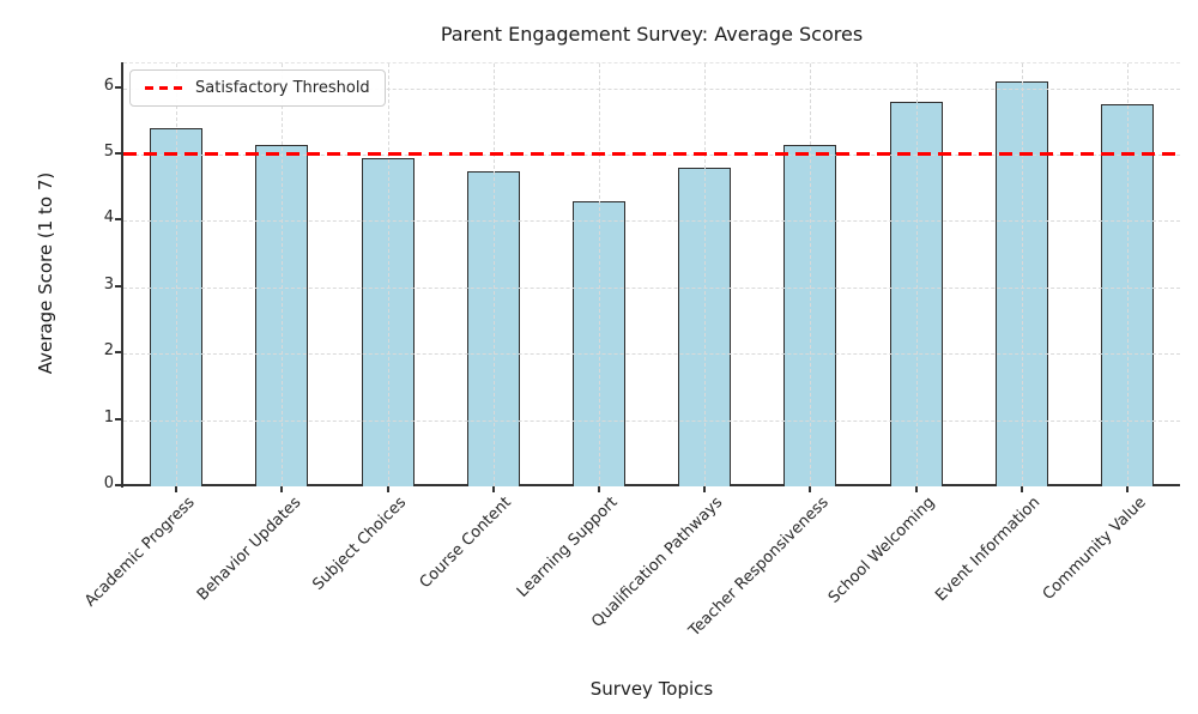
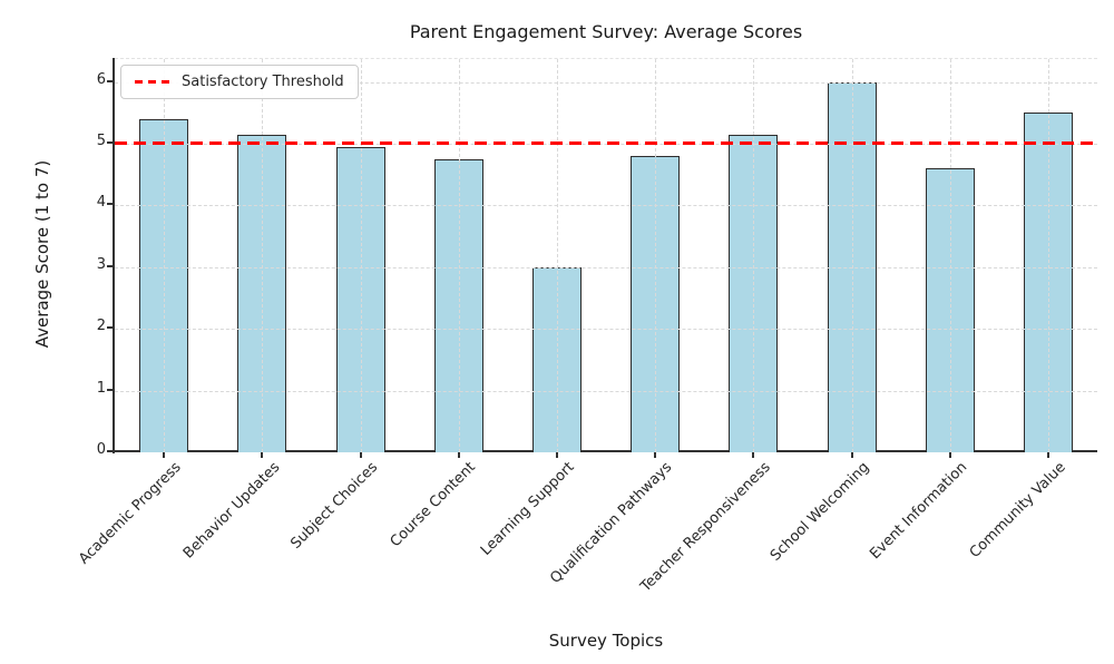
Learning Support: 4.3 -> 3.0
School Welcoming: 5.8 -> 6.0
Event Information: 6.1 -> 4.6
Community Value: 5.8 -> 5.5
